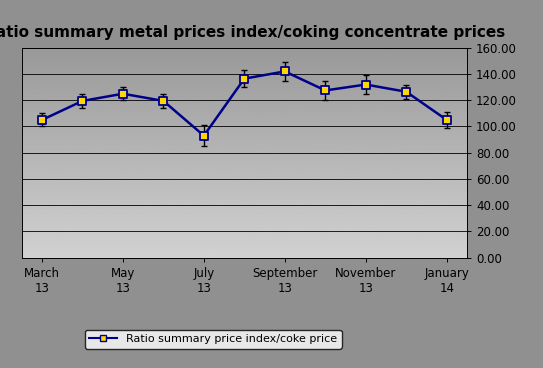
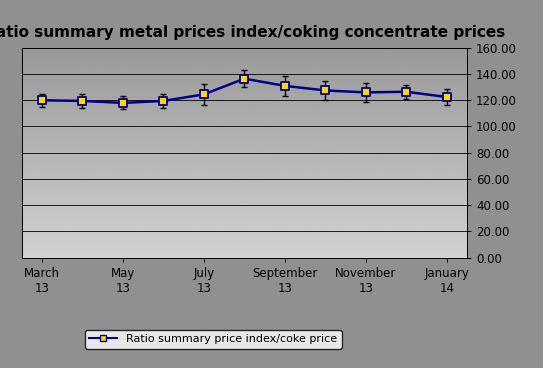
March 13: 105 -> 120
May 13: 125 -> 118
July 13: 93 -> 124
September 13: 142 -> 131
November 13: 132 -> 126
January 14: 105 -> 122
